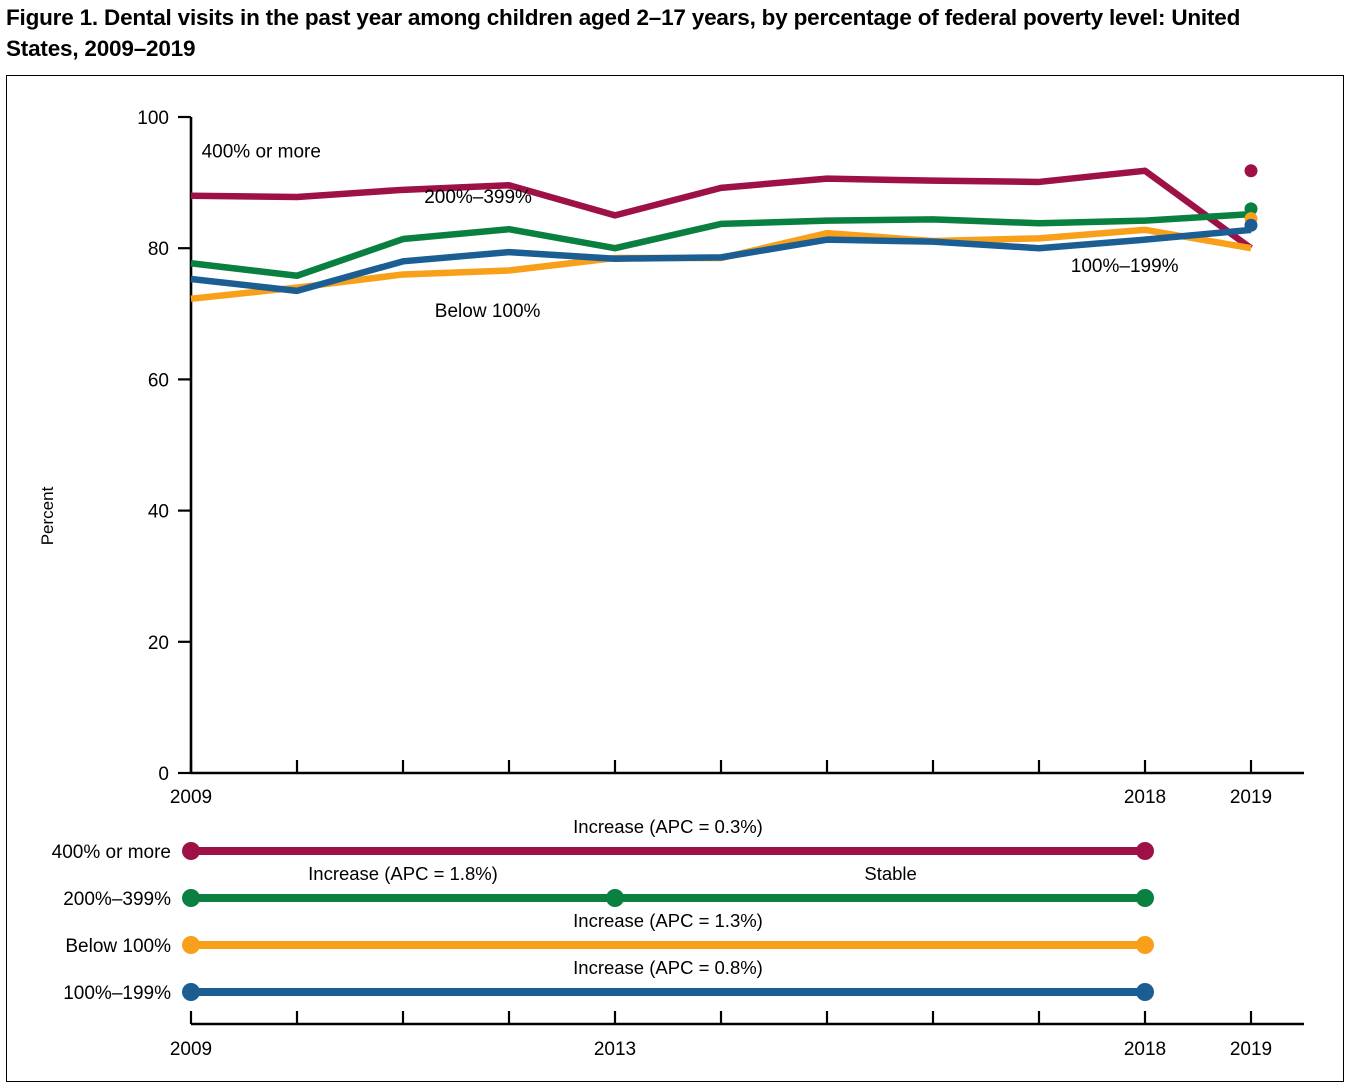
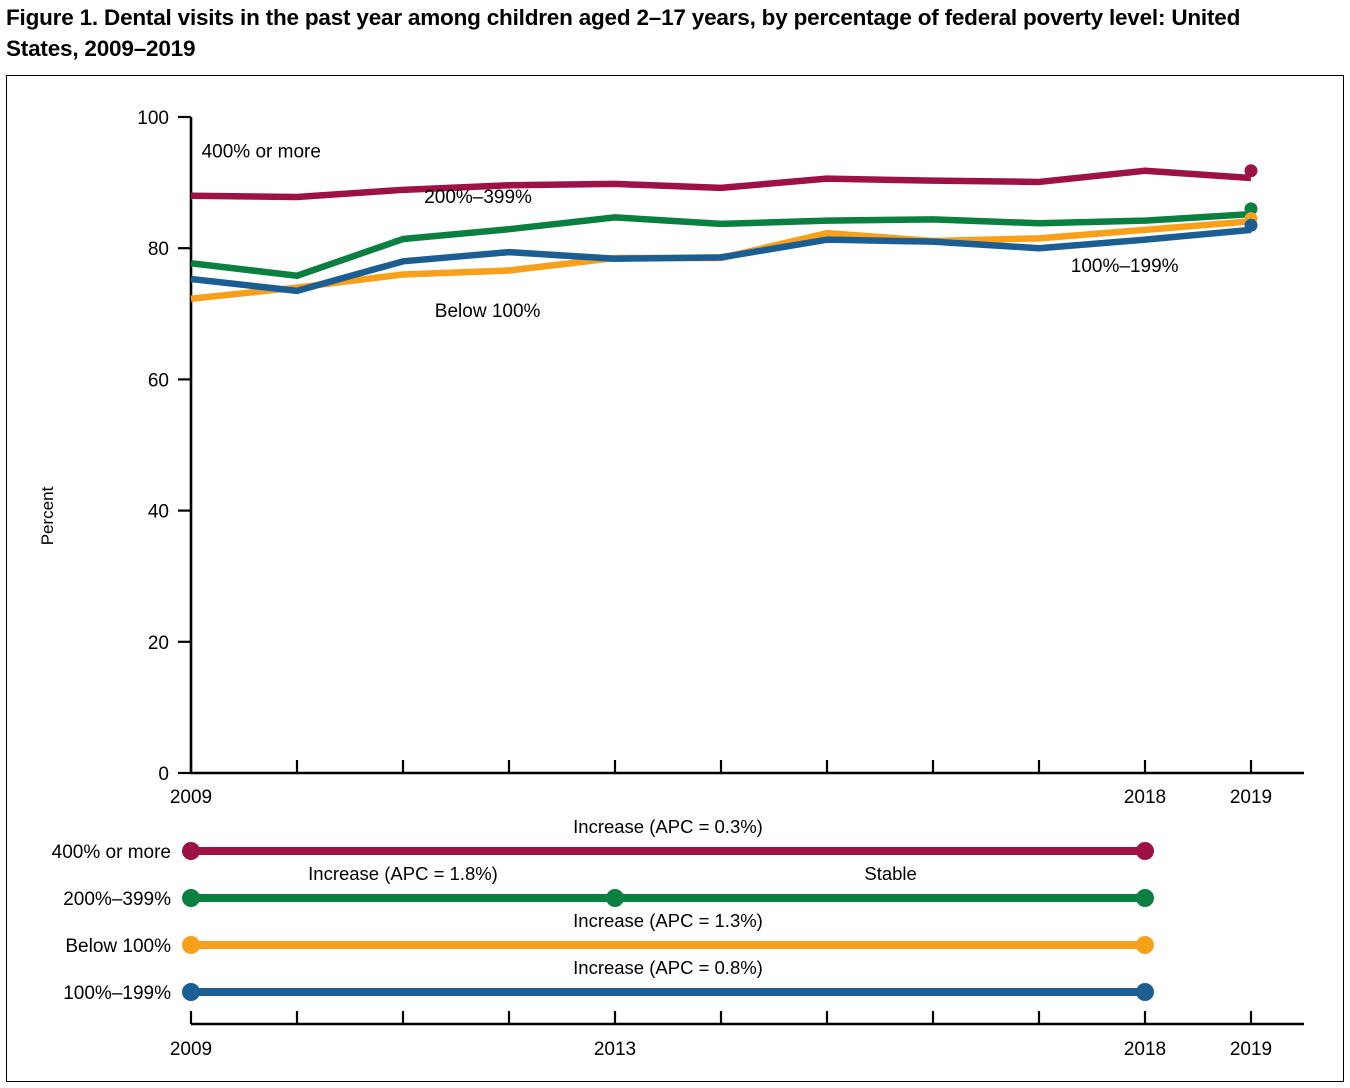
400% or more/2013: 85 -> 90
200%–399%/2013: 80 -> 85
400% or more/2019: 80 -> 91
Below 100%/2019: 80 -> 84
